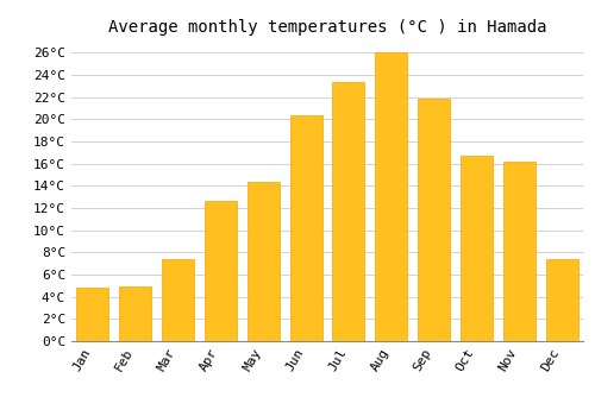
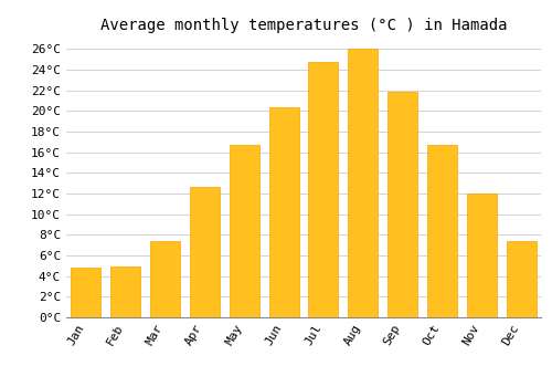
May: 14.4°C -> 16.7°C
Jul: 23.4°C -> 24.8°C
Nov: 16.2°C -> 12.0°C
